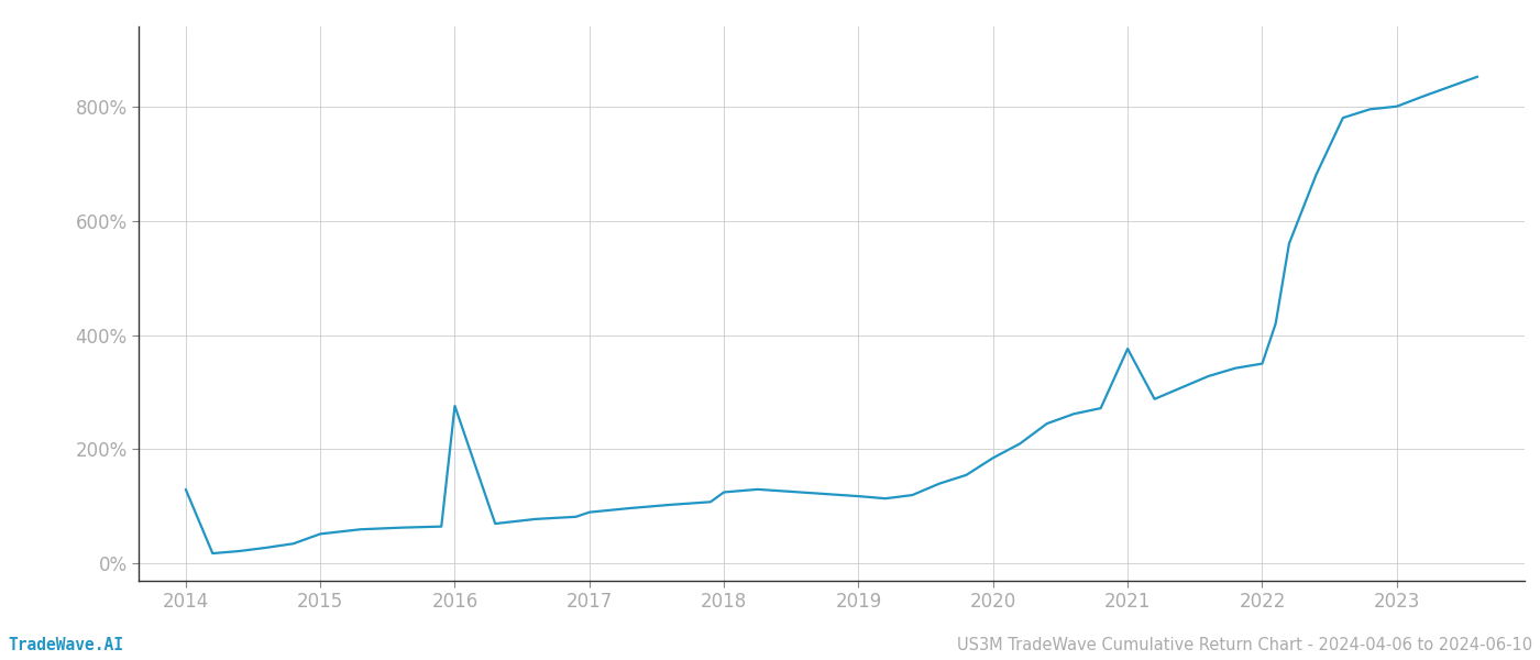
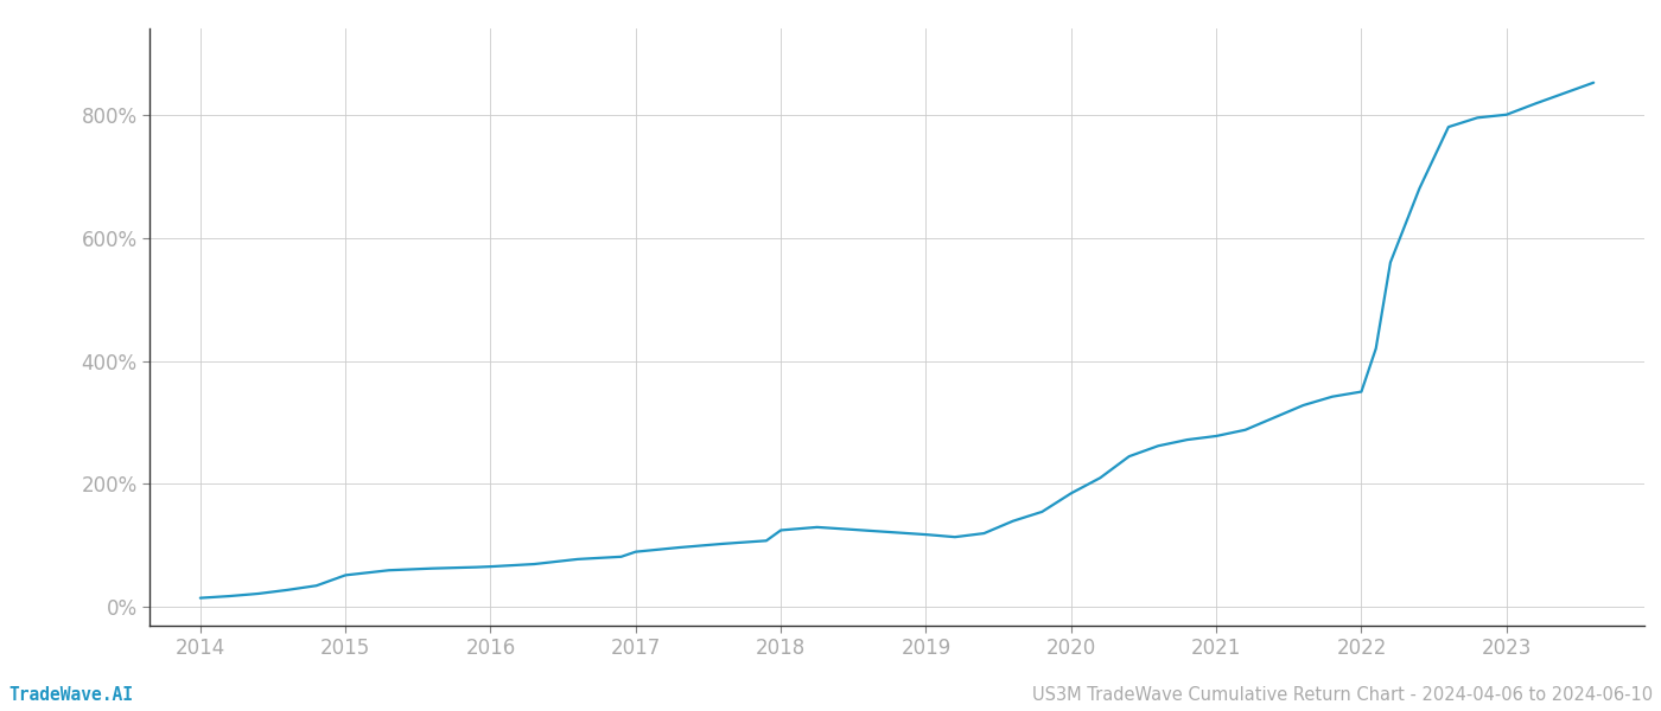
2014: 130% -> 15%
2016: 276% -> 66%
2021: 376% -> 278%
